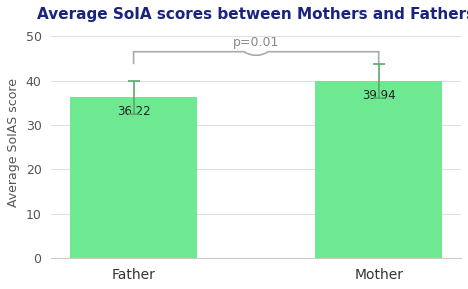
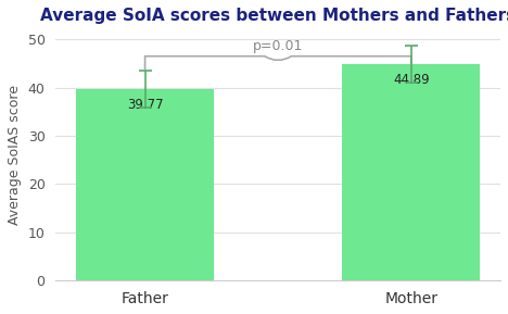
Father: 36.22 -> 39.77
Mother: 39.94 -> 44.89
